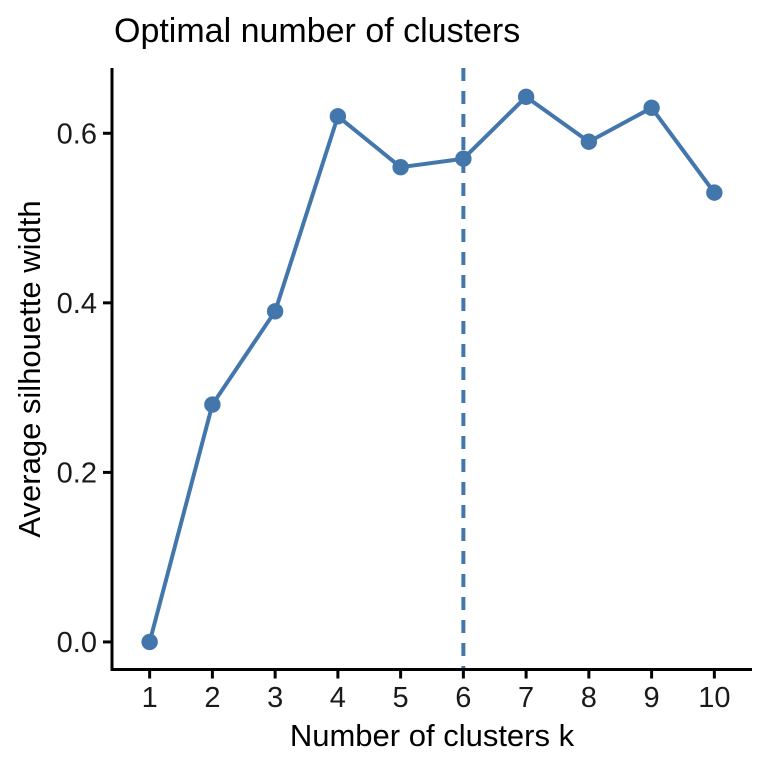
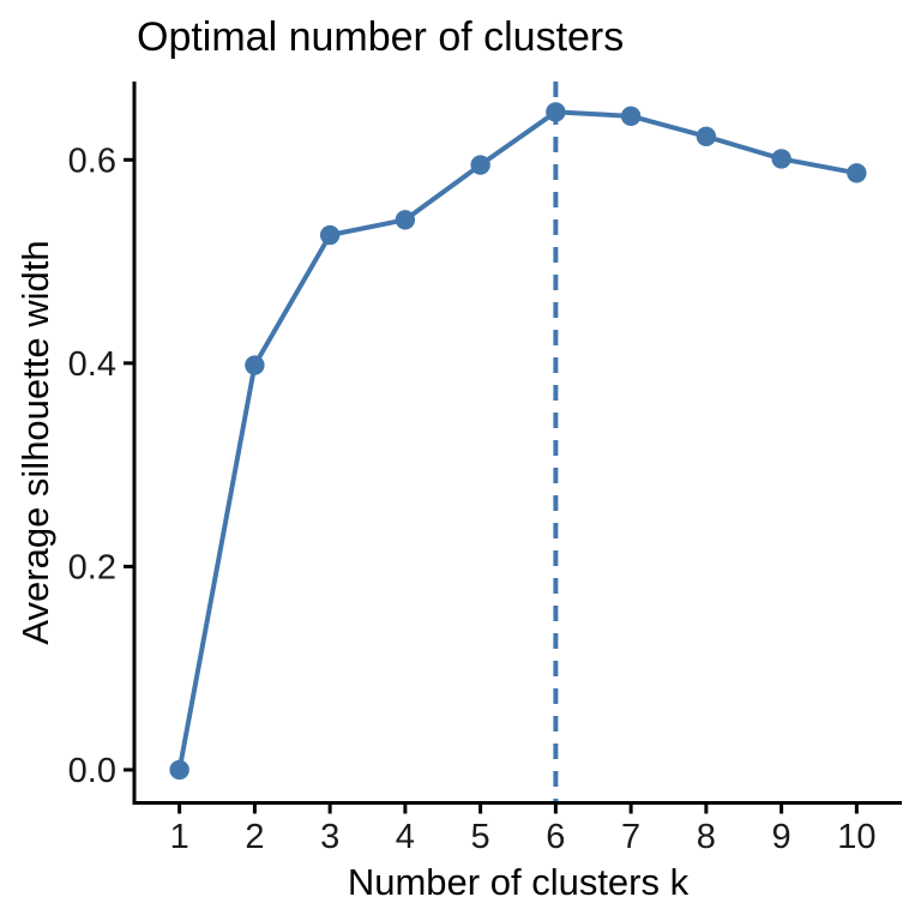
2: 0.28 -> 0.40
3: 0.39 -> 0.53
4: 0.62 -> 0.54
5: 0.56 -> 0.59
6: 0.57 -> 0.65
8: 0.59 -> 0.62
9: 0.63 -> 0.60
10: 0.53 -> 0.59
